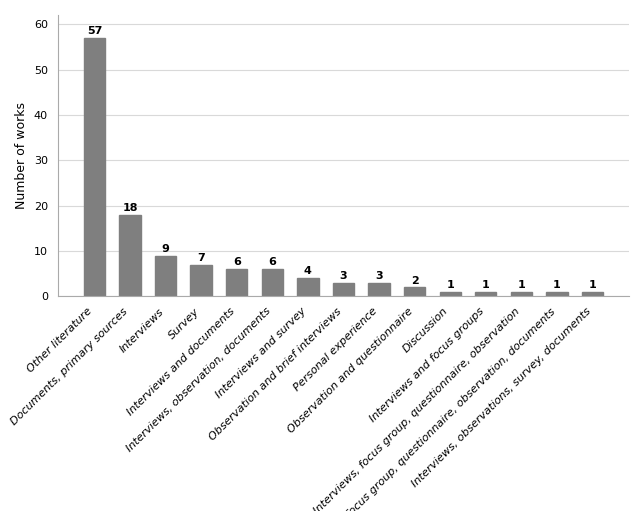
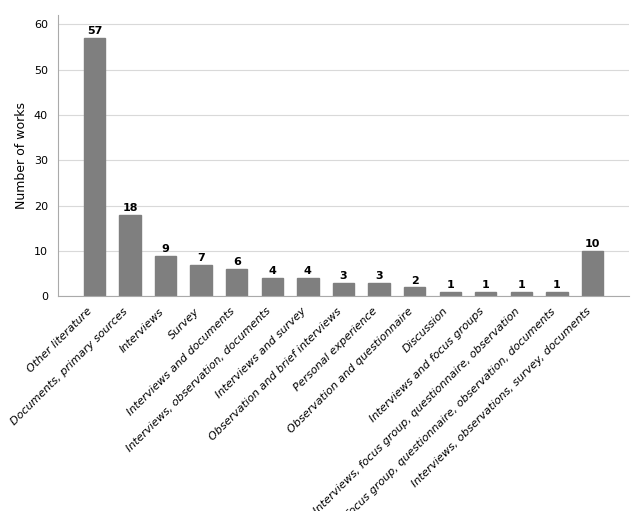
Interviews, observation, documents: 6 -> 4
Interviews, observations, survey, documents: 1 -> 10
